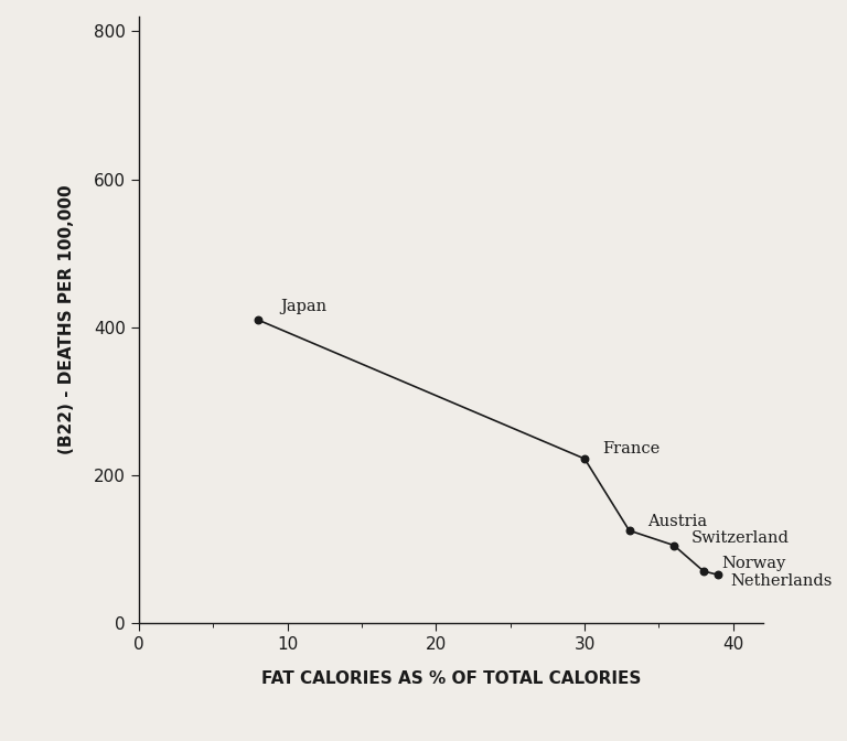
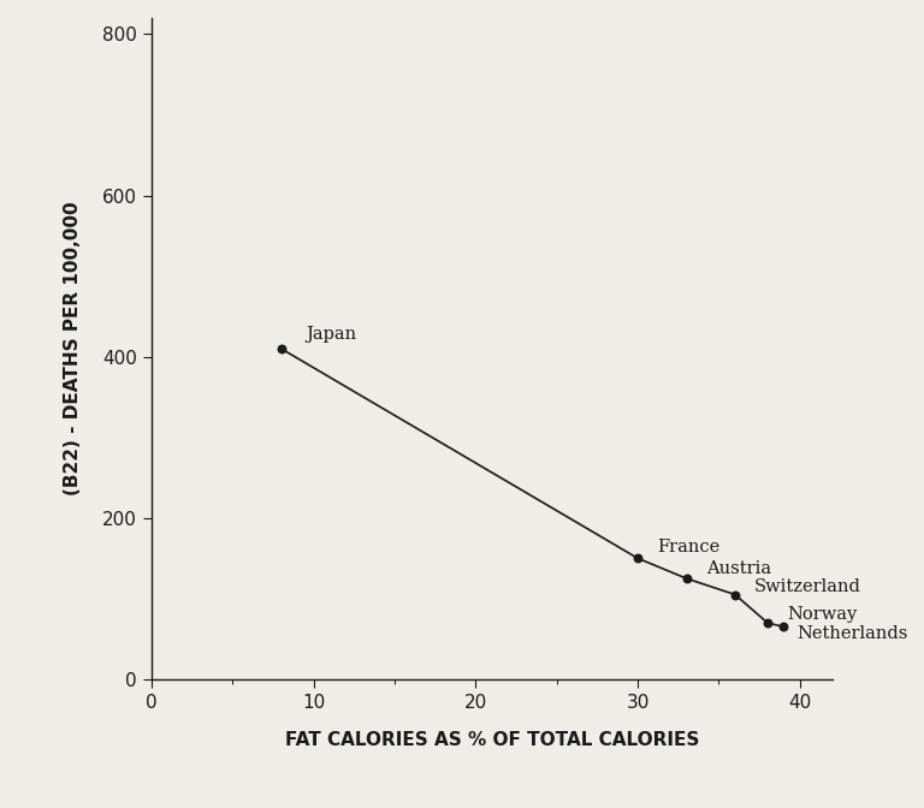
30: 222 -> 150
